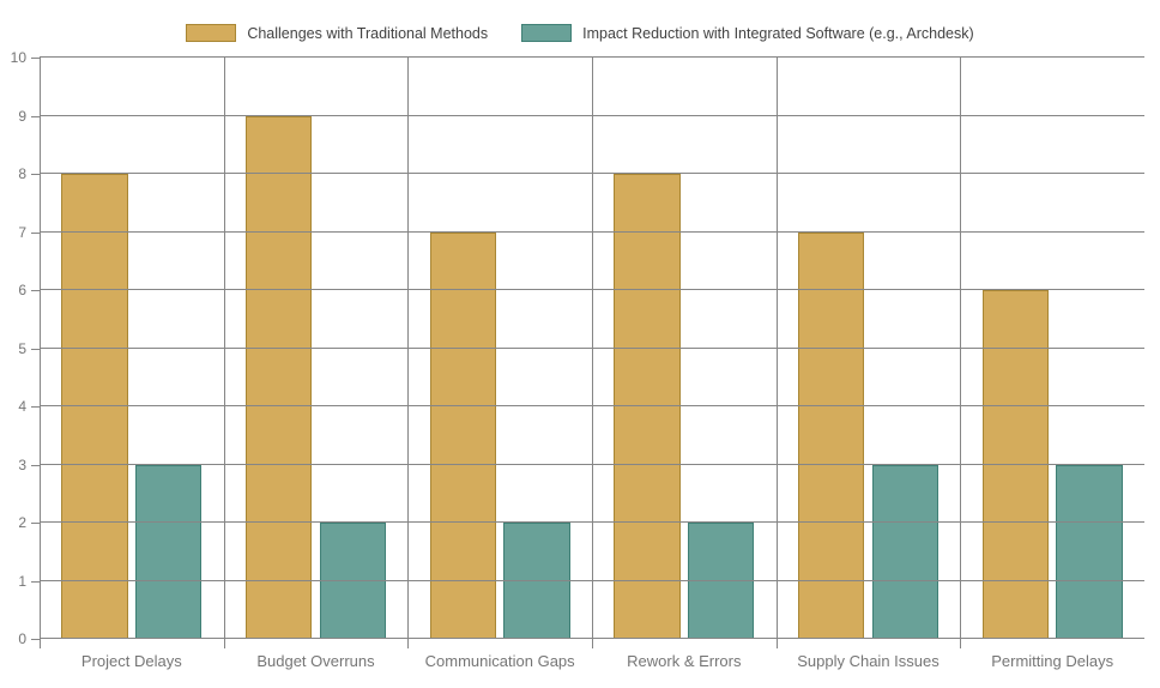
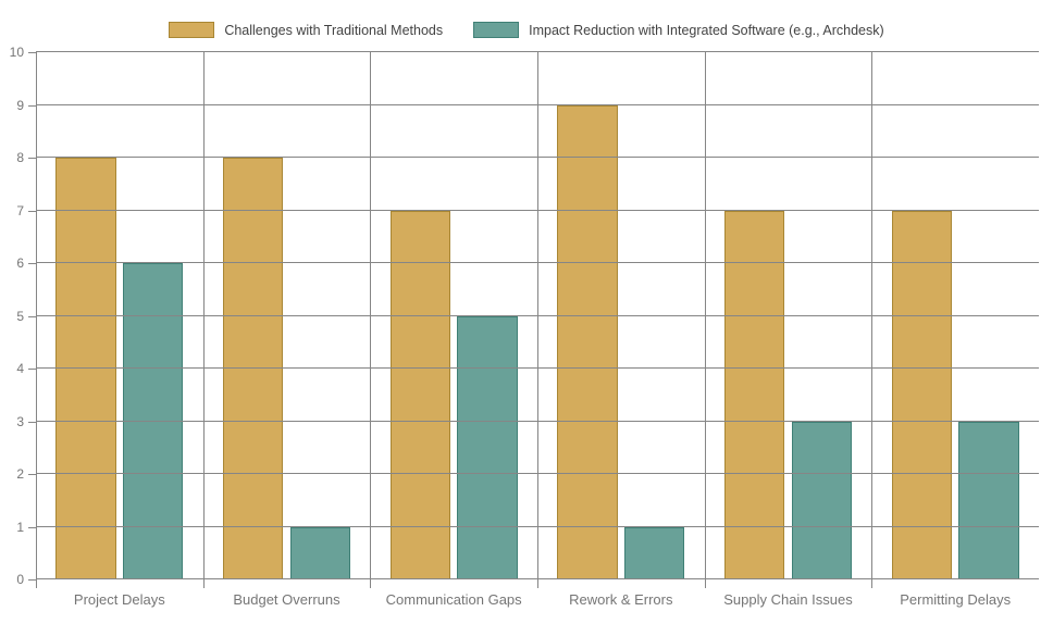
Impact Reduction with Integrated Software (e.g., Archdesk)/Project Delays: 3 -> 6
Challenges with Traditional Methods/Budget Overruns: 9 -> 8
Impact Reduction with Integrated Software (e.g., Archdesk)/Budget Overruns: 2 -> 1
Impact Reduction with Integrated Software (e.g., Archdesk)/Communication Gaps: 2 -> 5
Challenges with Traditional Methods/Rework & Errors: 8 -> 9
Impact Reduction with Integrated Software (e.g., Archdesk)/Rework & Errors: 2 -> 1
Challenges with Traditional Methods/Permitting Delays: 6 -> 7
